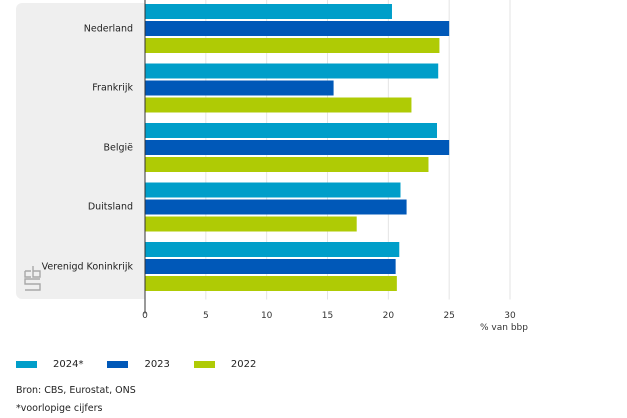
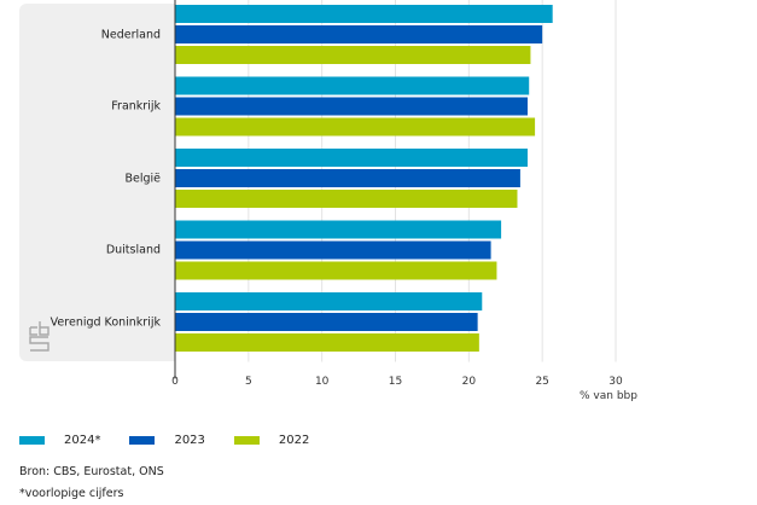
2024*/Nederland: 20.3 -> 25.7
2023/Frankrijk: 15.5 -> 24.0
2022/Frankrijk: 21.9 -> 24.5
2023/België: 25.0 -> 23.5
2024*/Duitsland: 21.0 -> 22.2
2022/Duitsland: 17.4 -> 21.9
